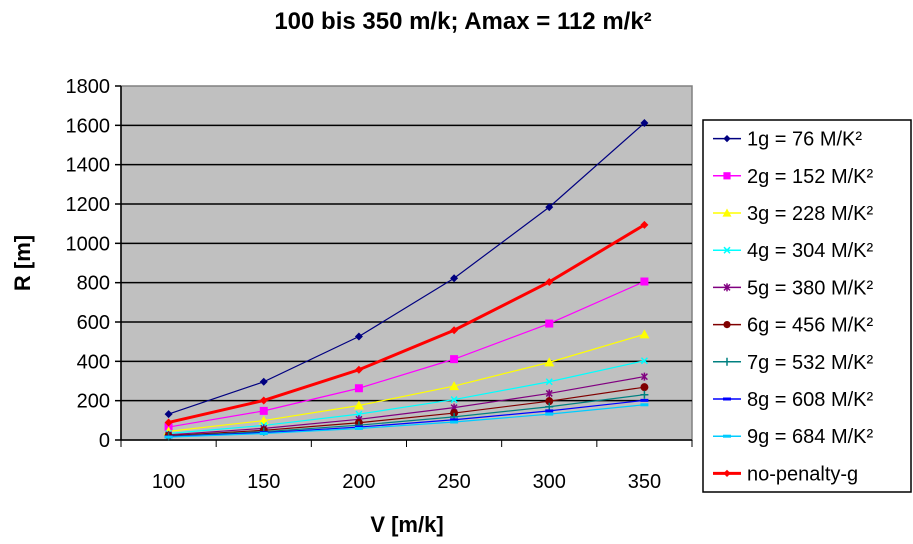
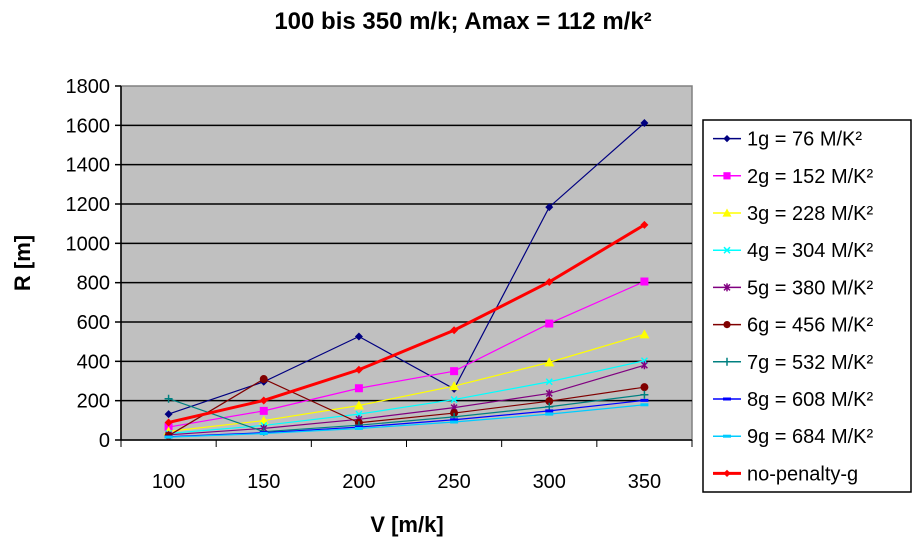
7g = 532 M/K²/100: 20 -> 210
6g = 456 M/K²/150: 50 -> 310
1g = 76 M/K²/250: 820 -> 260
2g = 152 M/K²/250: 410 -> 350
5g = 380 M/K²/350: 320 -> 380
